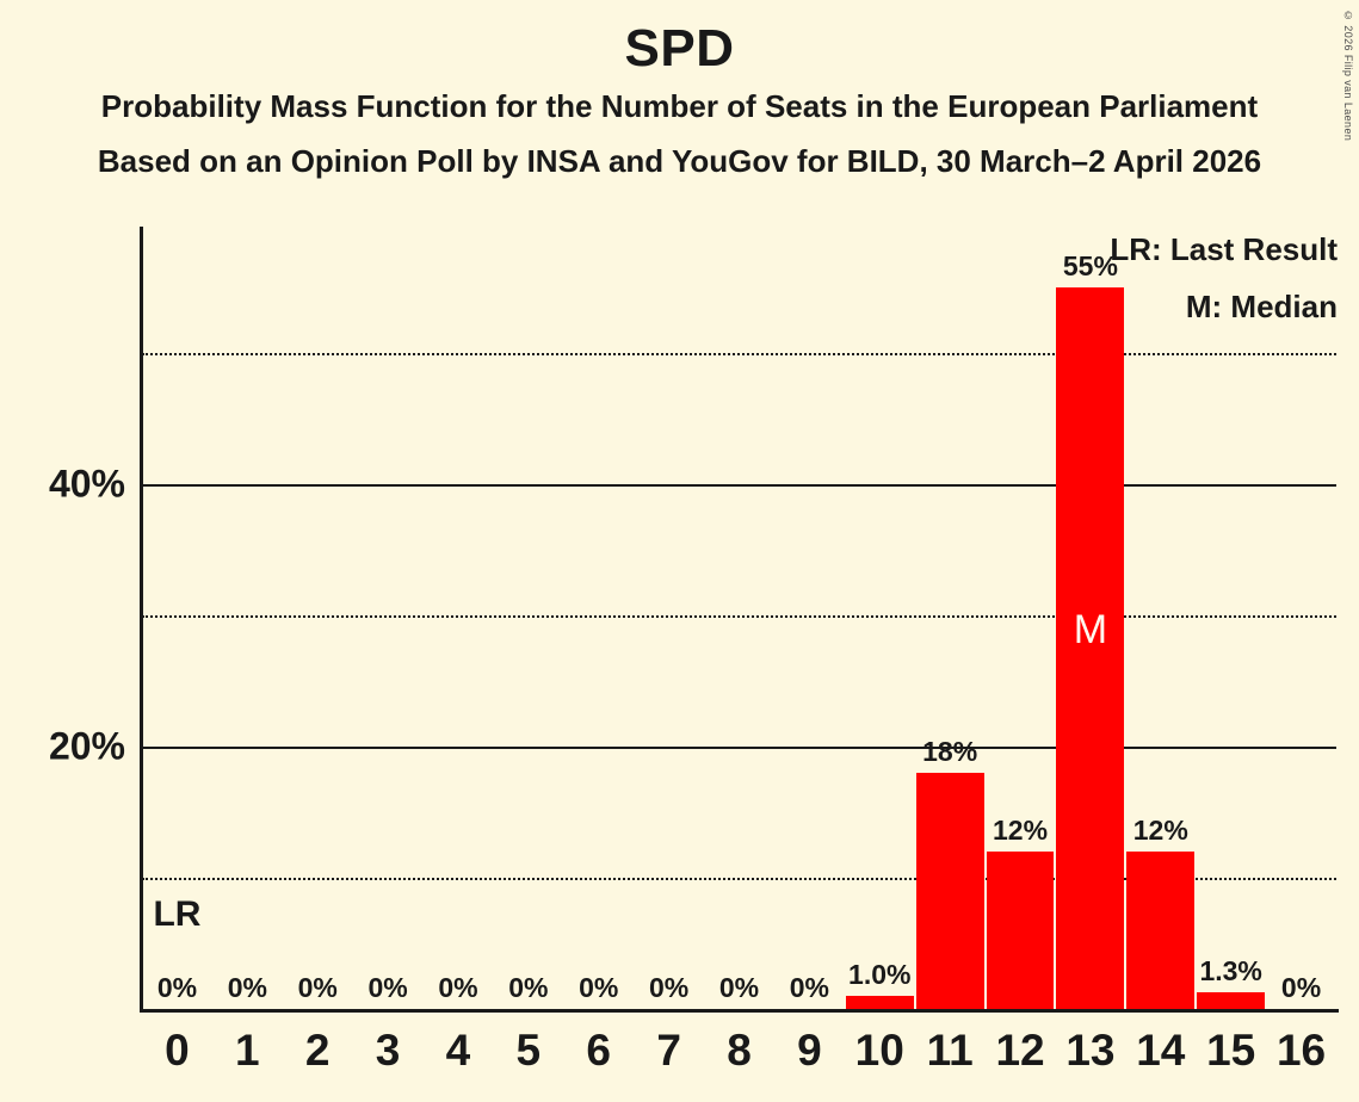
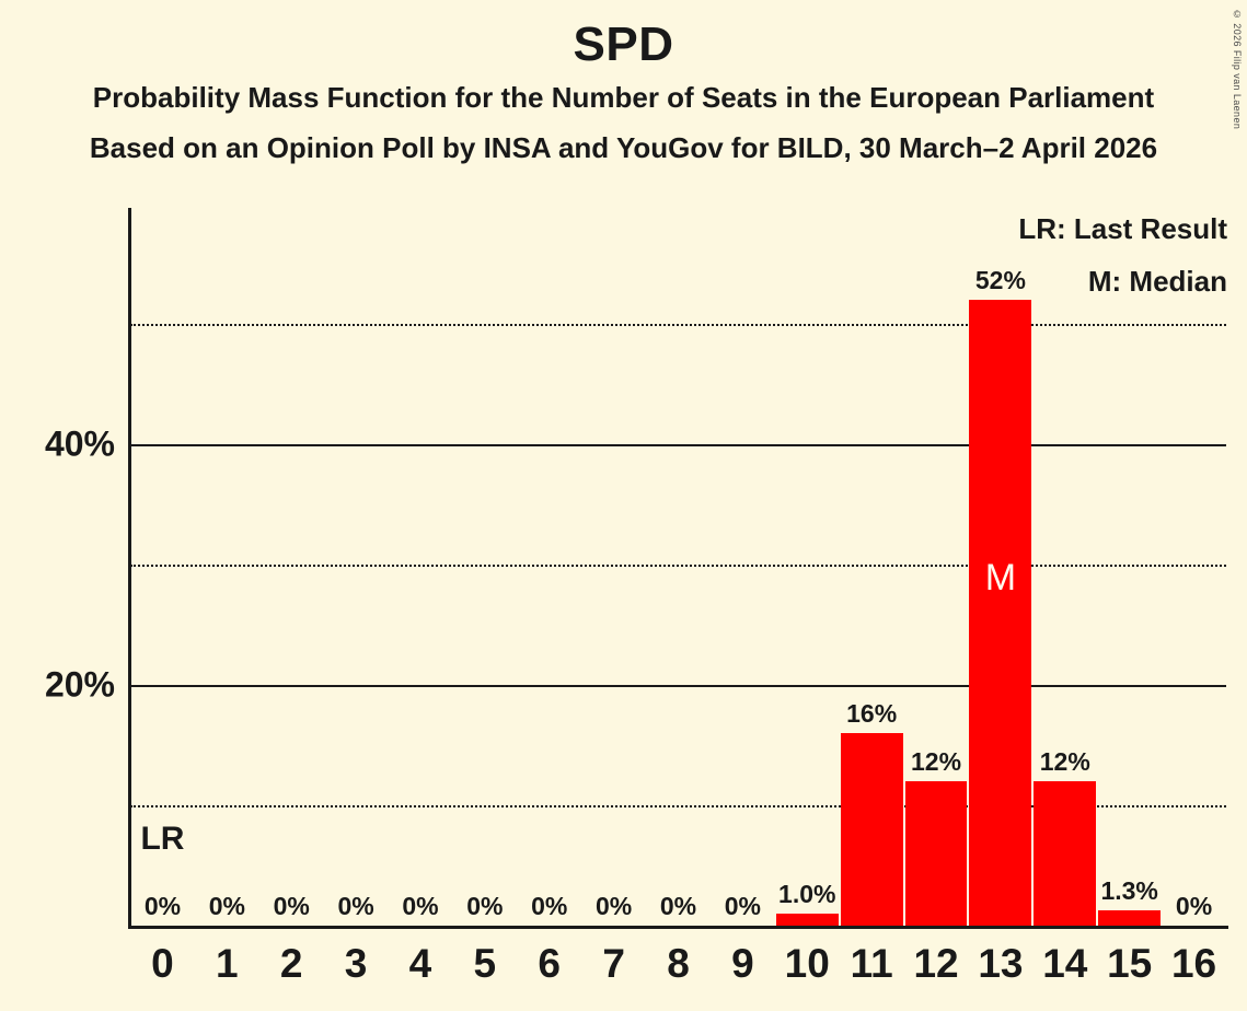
11: 18% -> 16%
13: 55% -> 52%
